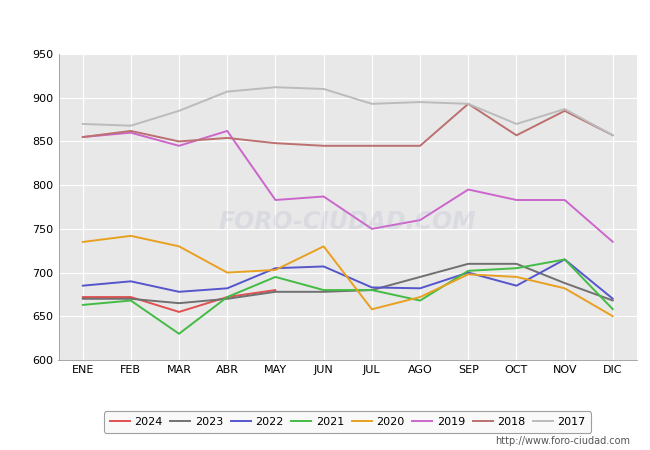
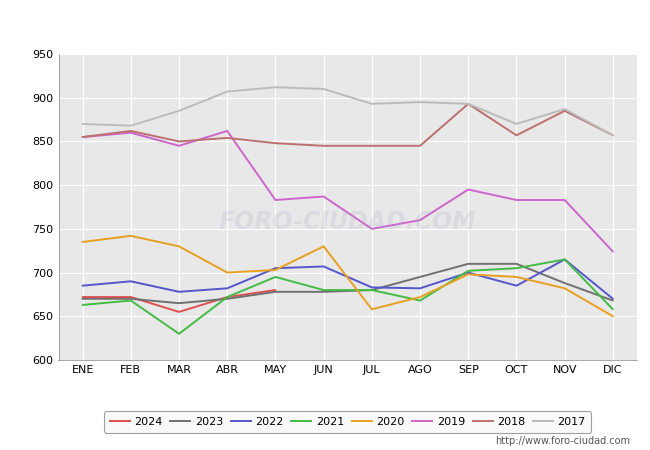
2019/DIC: 735 -> 724
